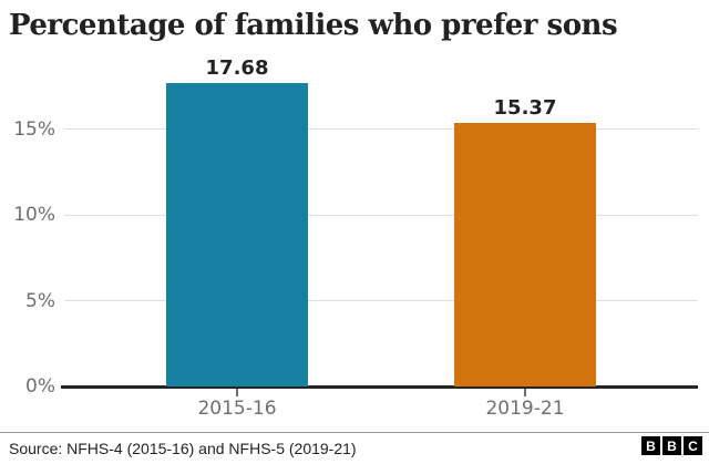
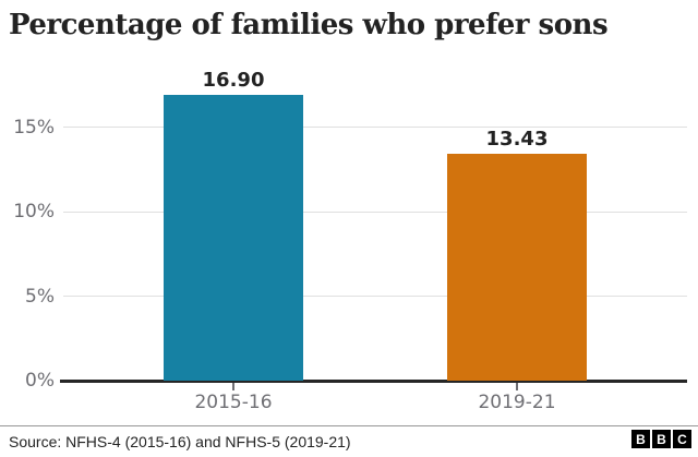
2015-16: 17.68 -> 16.90
2019-21: 15.37 -> 13.43
